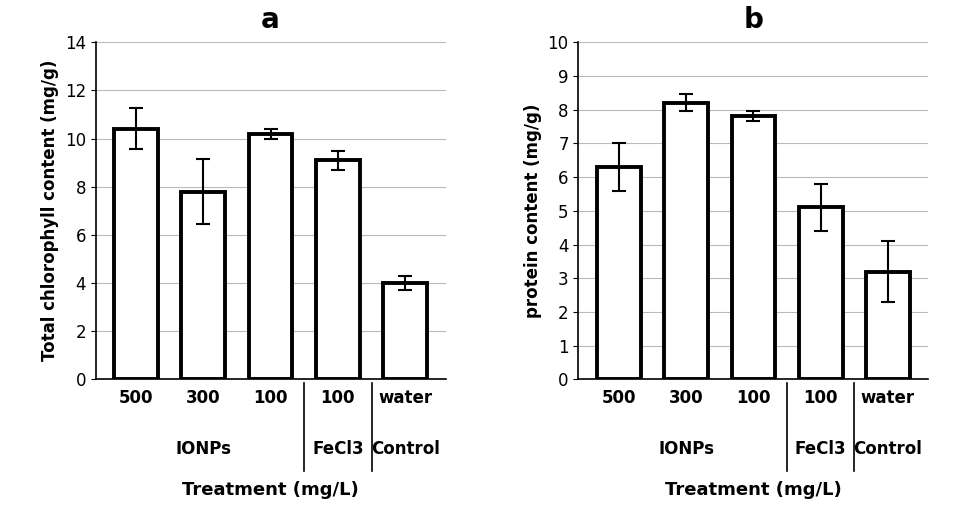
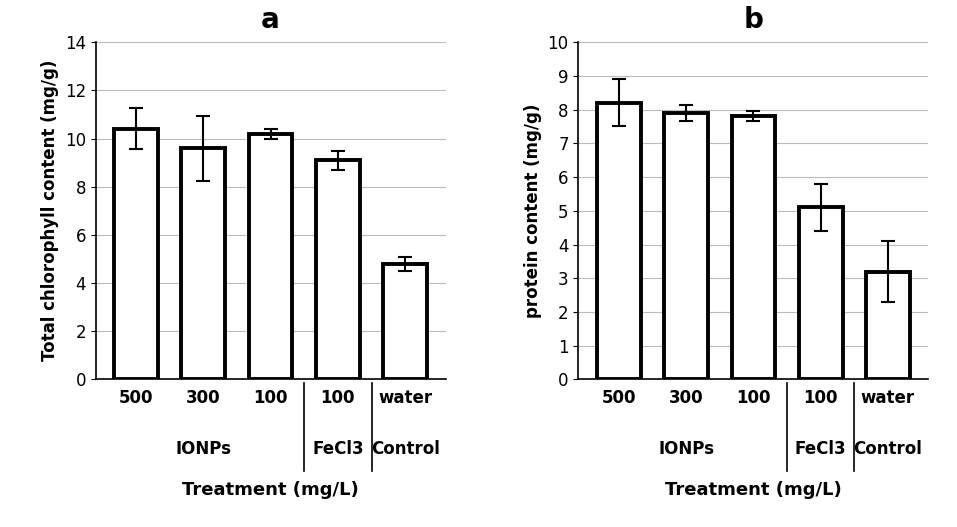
a/300: 7.8 -> 9.6
a/water: 4.0 -> 4.8
b/500: 6.3 -> 8.2
b/300: 8.2 -> 7.9
